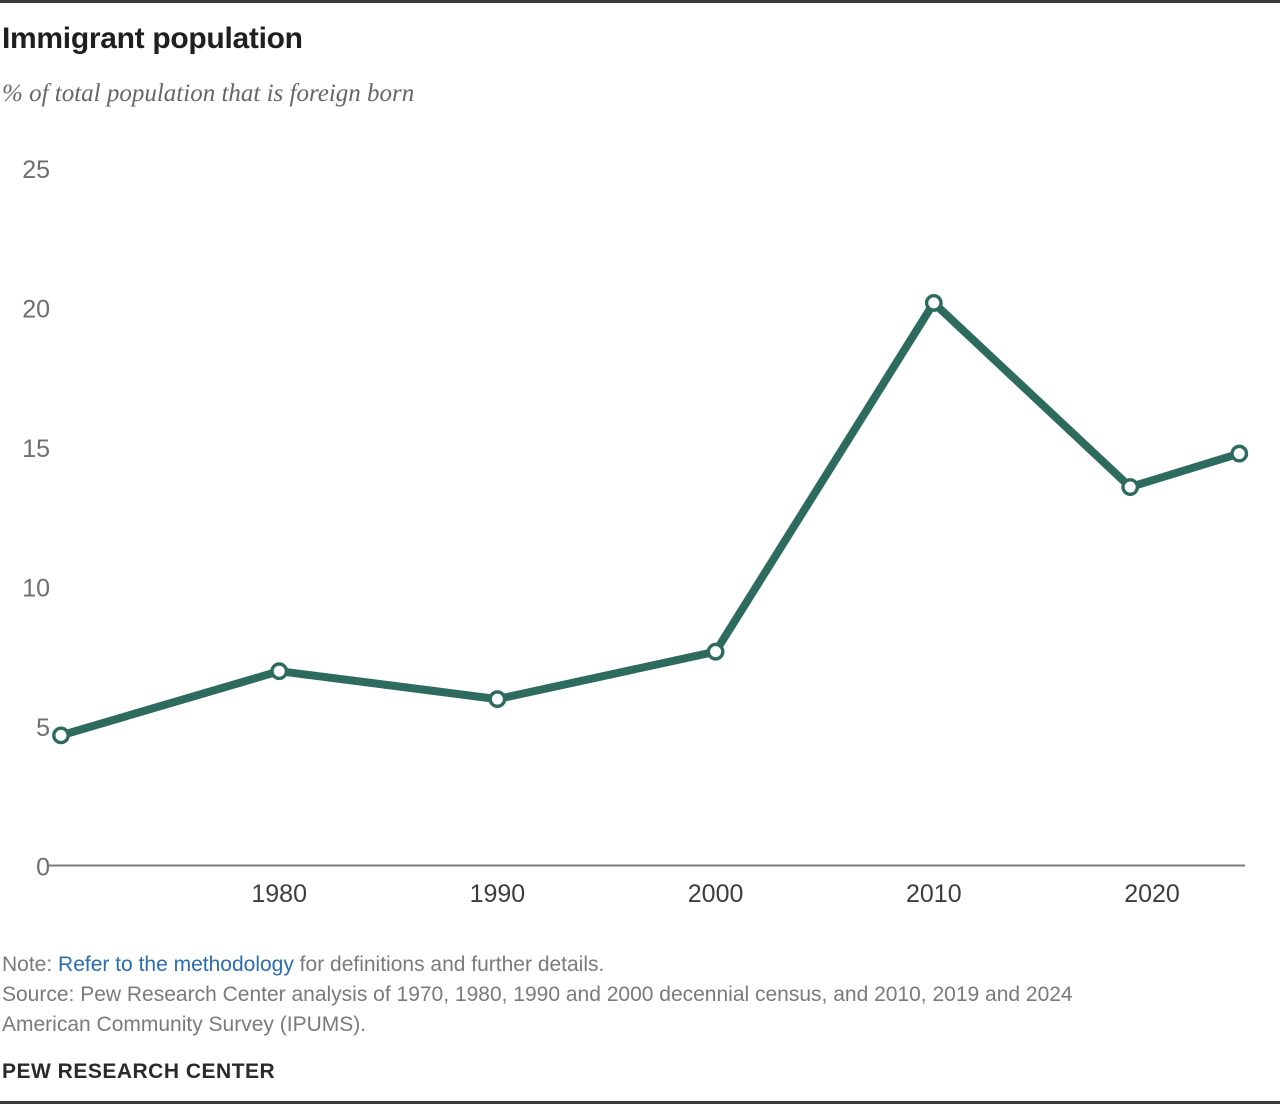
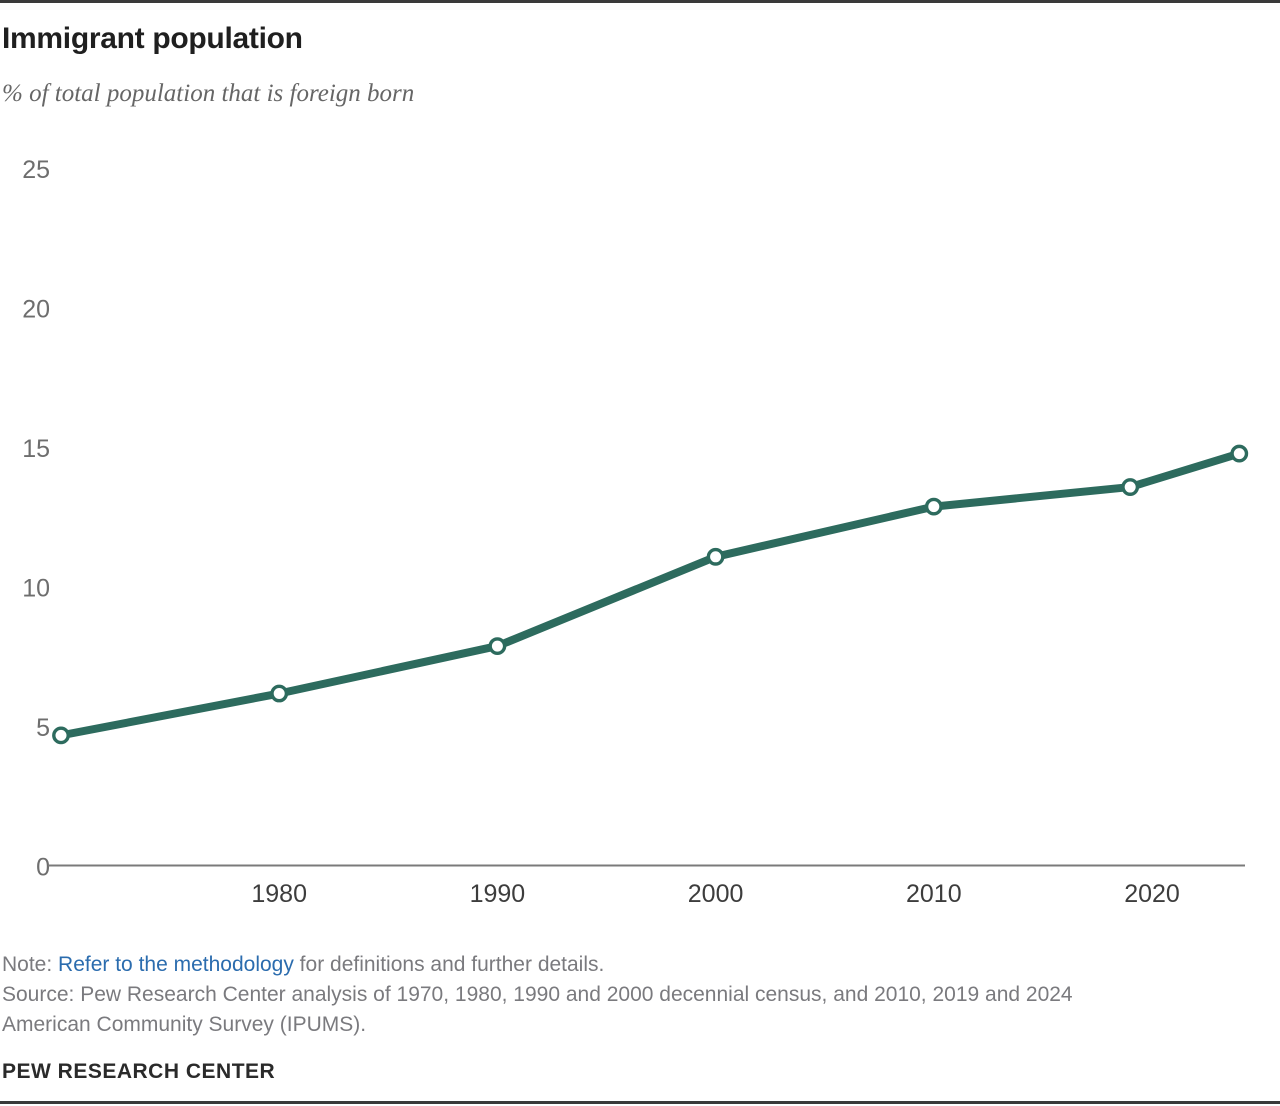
1980: 7.0 -> 6.2
1990: 6.0 -> 7.9
2000: 7.7 -> 11.1
2010: 20.2 -> 12.9
